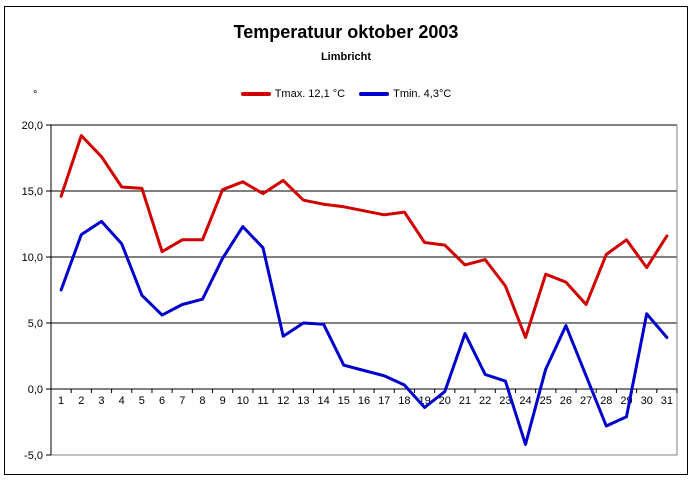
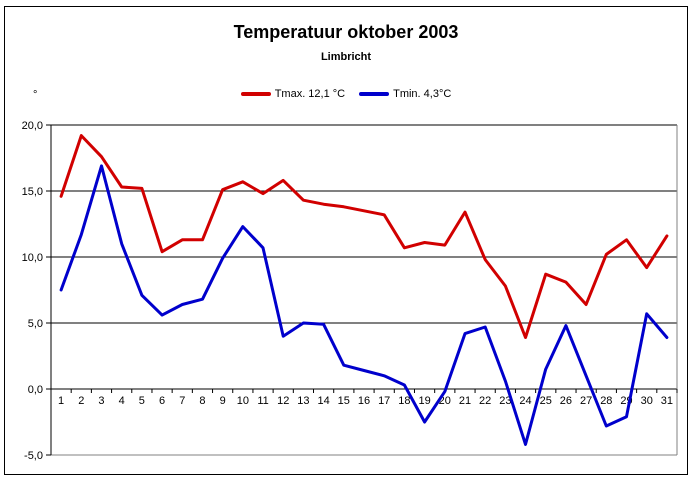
Tmin. 4,3°C/3: 12,7 -> 16,9
Tmax. 12,1 °C/18: 13,4 -> 10,7
Tmin. 4,3°C/19: -1,4 -> -2,5
Tmax. 12,1 °C/21: 9,4 -> 13,4
Tmin. 4,3°C/22: 1,1 -> 4,7
